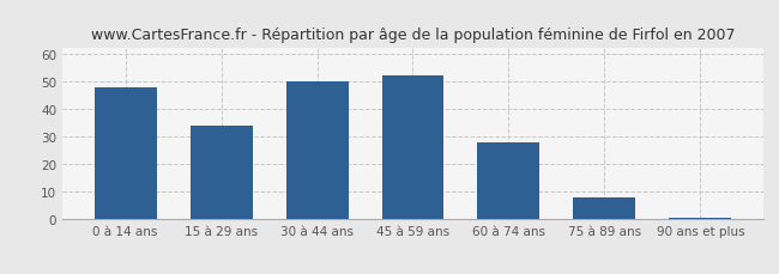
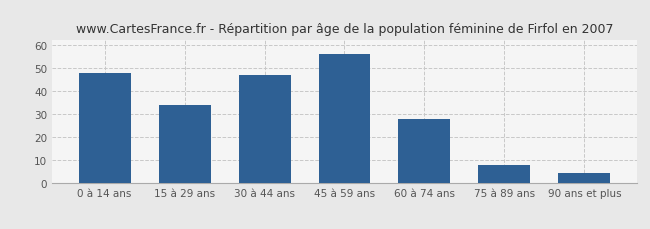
30 à 44 ans: 50.0 -> 47.0
45 à 59 ans: 52.0 -> 56.0
90 ans et plus: 0.5 -> 4.5
